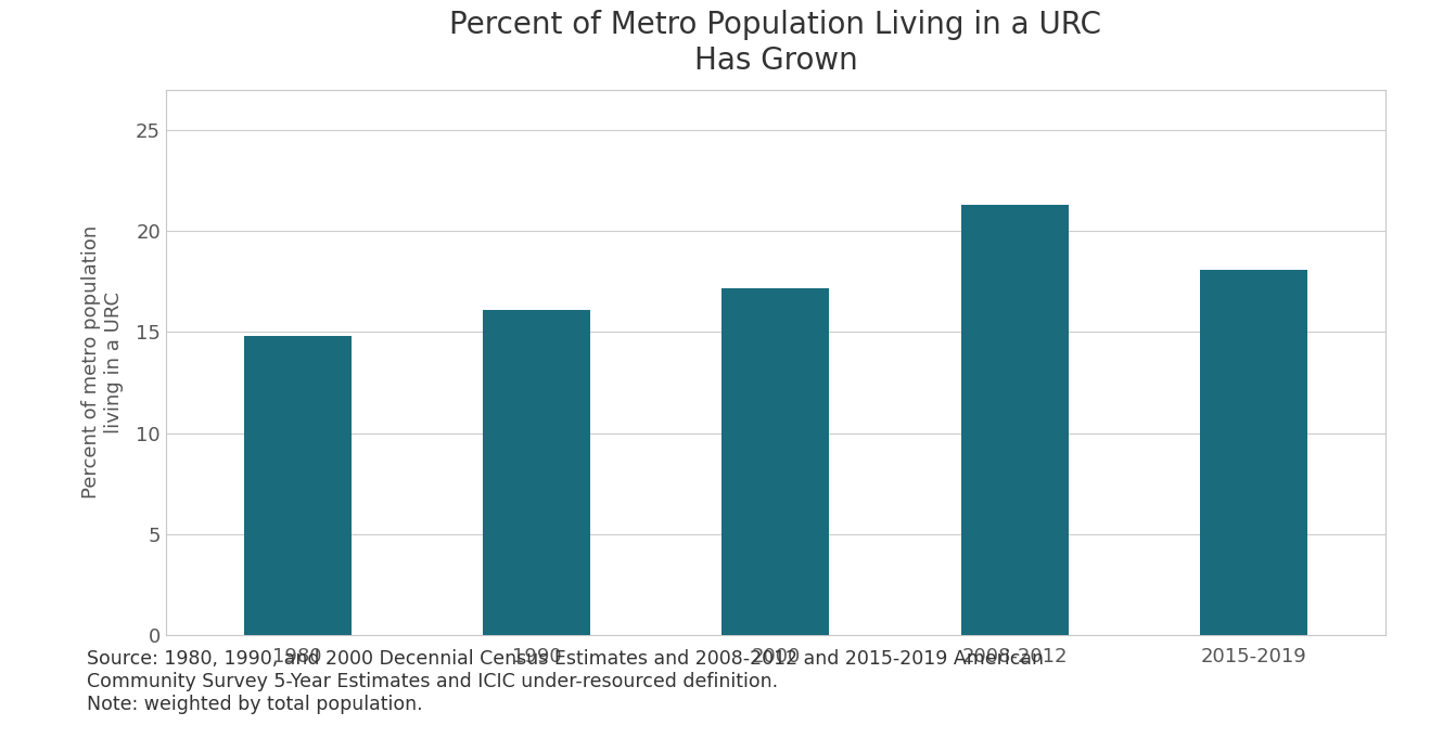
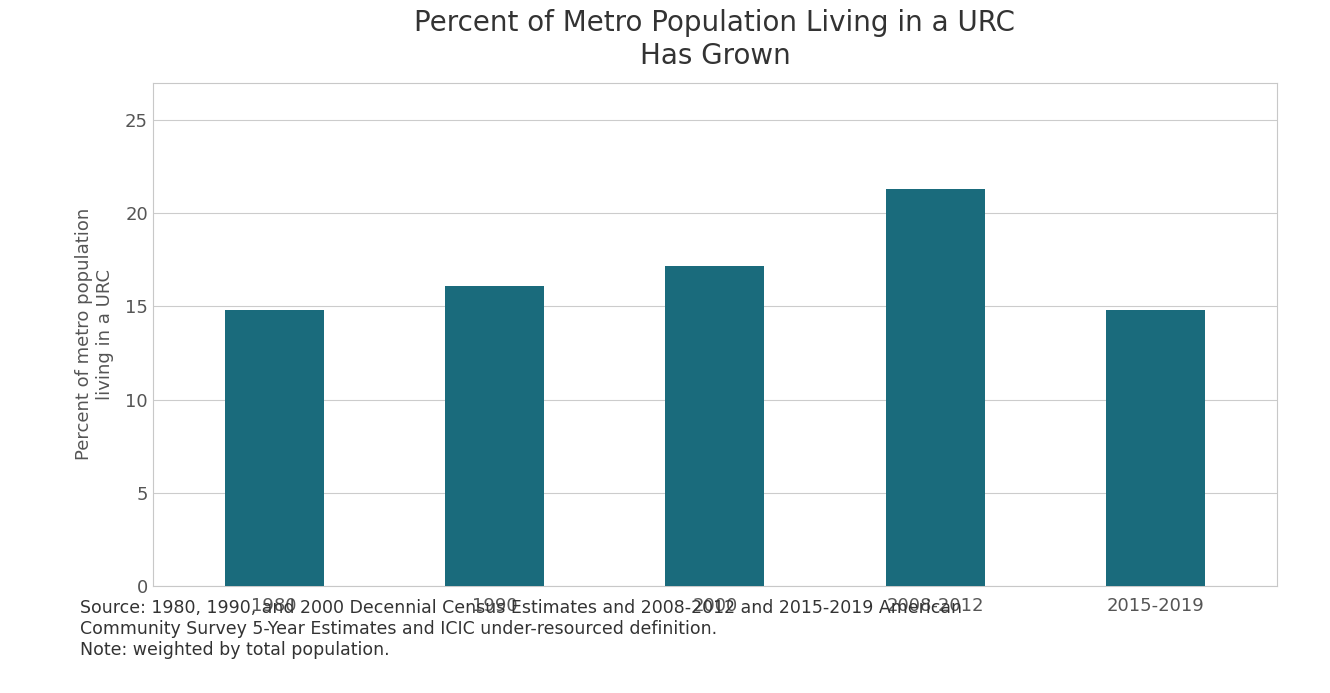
2015-2019: 18.1 -> 14.8
